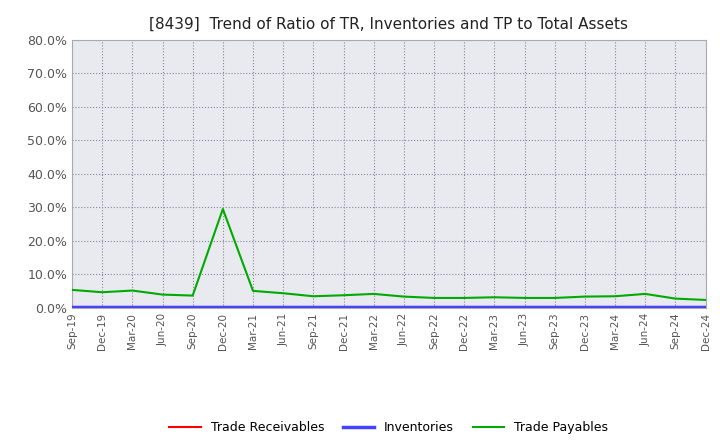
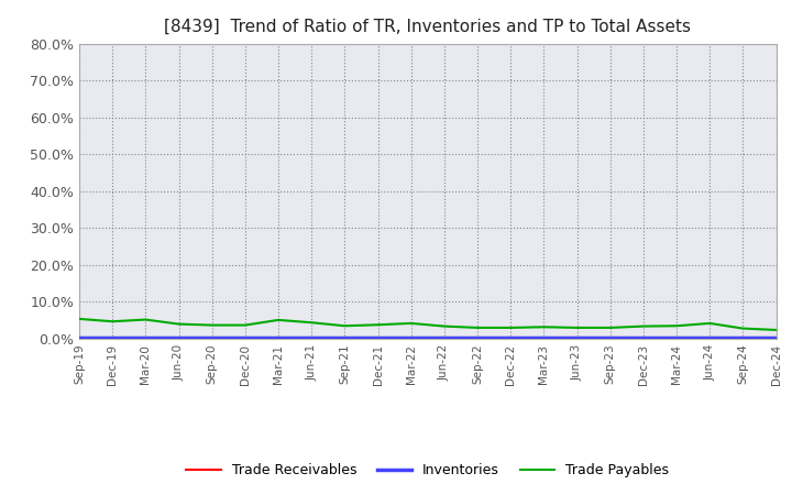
Trade Payables/Dec-20: 29.5% -> 3.7%
